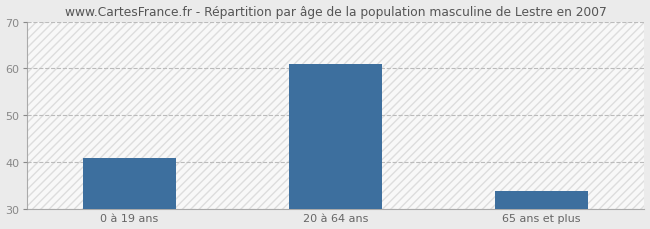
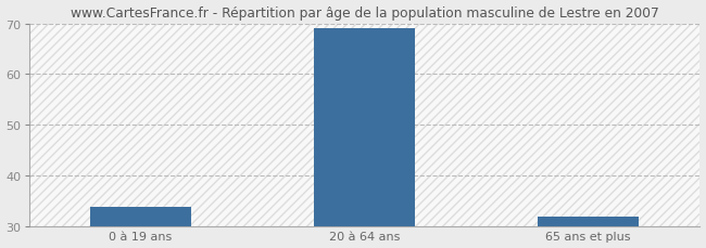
0 à 19 ans: 41 -> 34
20 à 64 ans: 61 -> 69
65 ans et plus: 34 -> 32
